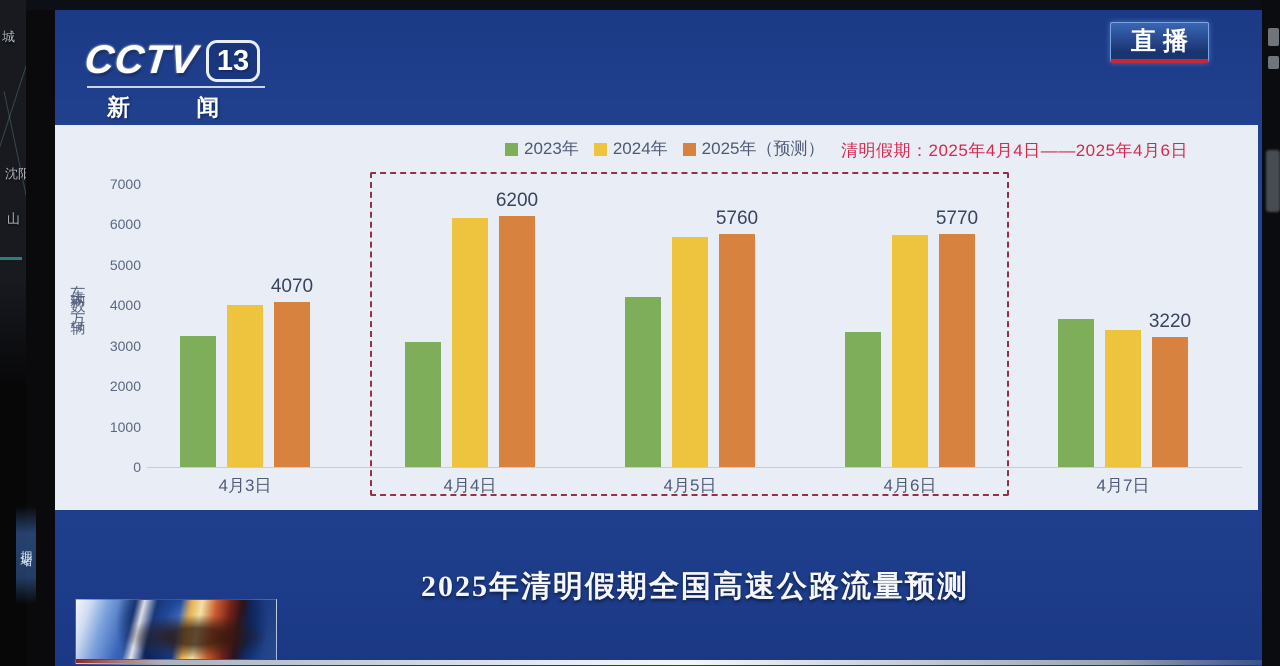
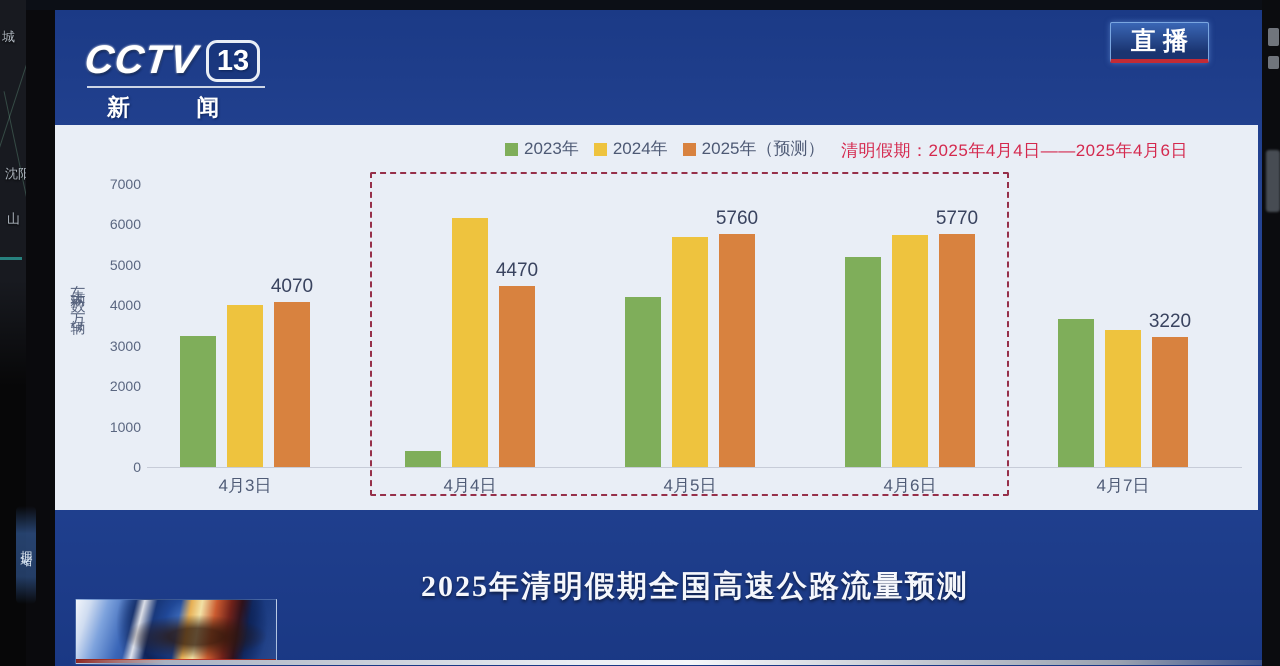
2023年/4月4日: 3100 -> 400
2025年（预测）/4月4日: 6200 -> 4470
2023年/4月6日: 3400 -> 5200
